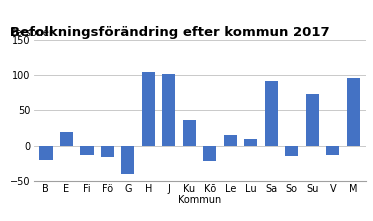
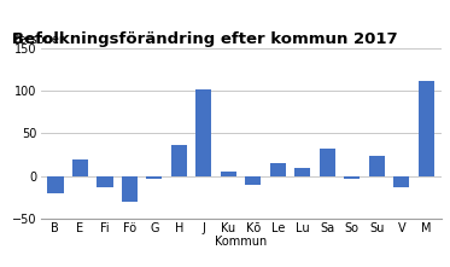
Fö: -16 -> -30
G: -40 -> -3
H: 104 -> 37
Ku: 36 -> 6
Kō: -22 -> -10
Sa: 92 -> 32
So: -14 -> -3
Su: 74 -> 24
M: 96 -> 111
